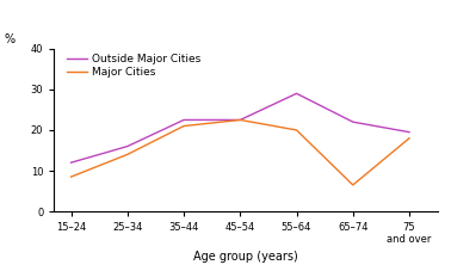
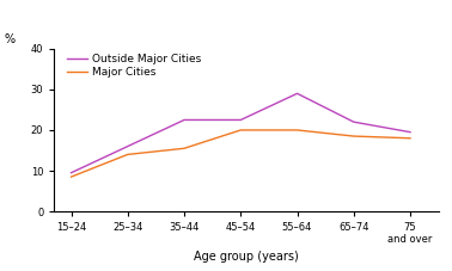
Outside Major Cities/15–24: 12.0 -> 9.5
Major Cities/35–44: 21.0 -> 15.5
Major Cities/45–54: 22.5 -> 20.0
Major Cities/65–74: 6.5 -> 18.5
